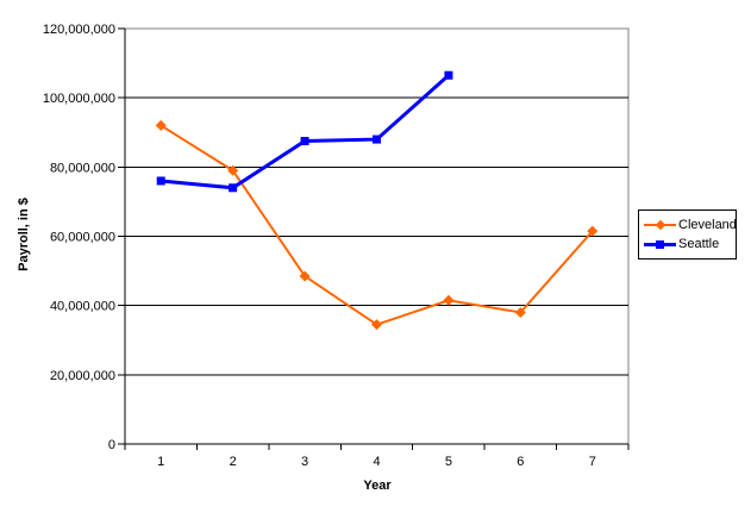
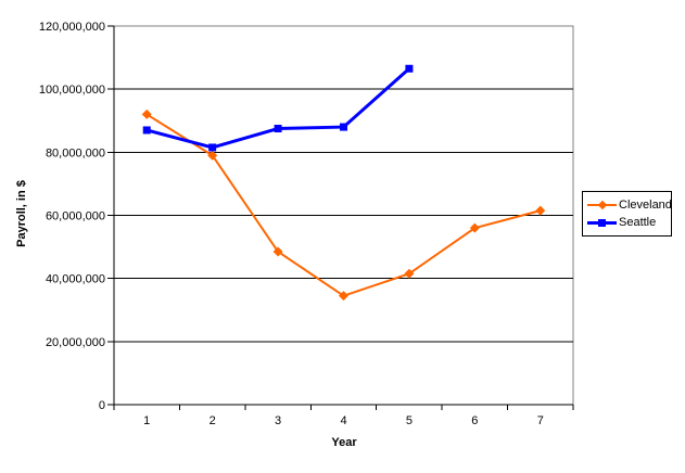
Seattle/1: 76000000 -> 87000000
Seattle/2: 74000000 -> 82000000
Cleveland/6: 38000000 -> 56000000
